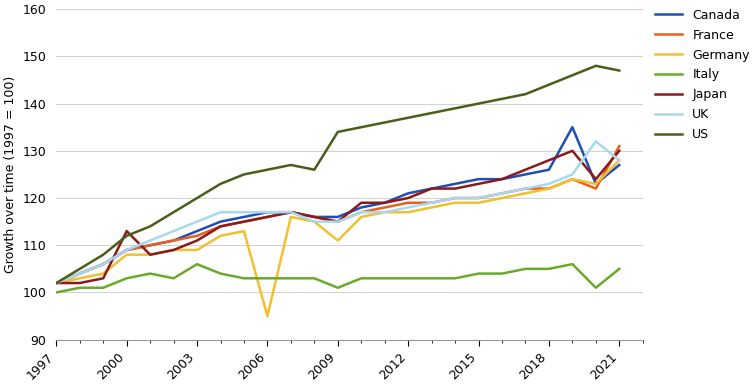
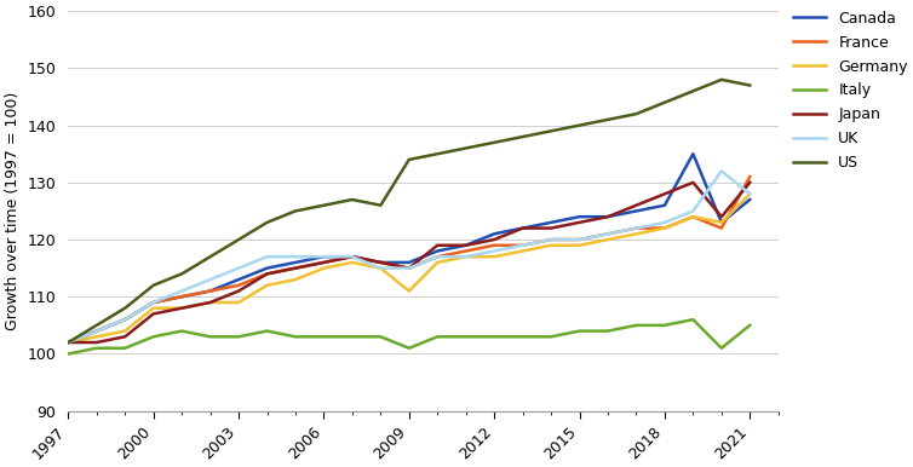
Japan/2000: 113 -> 107
Italy/2003: 106 -> 103
Germany/2006: 95 -> 115
